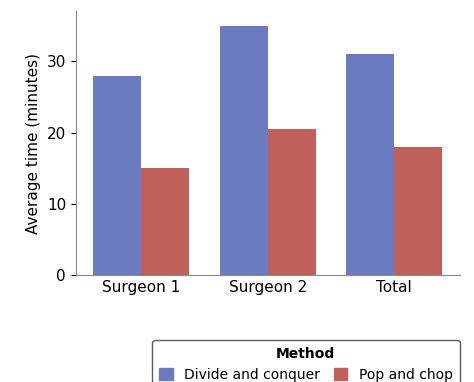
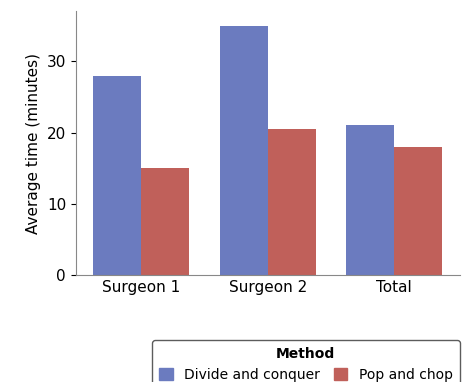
Divide and conquer/Total: 31 -> 21
